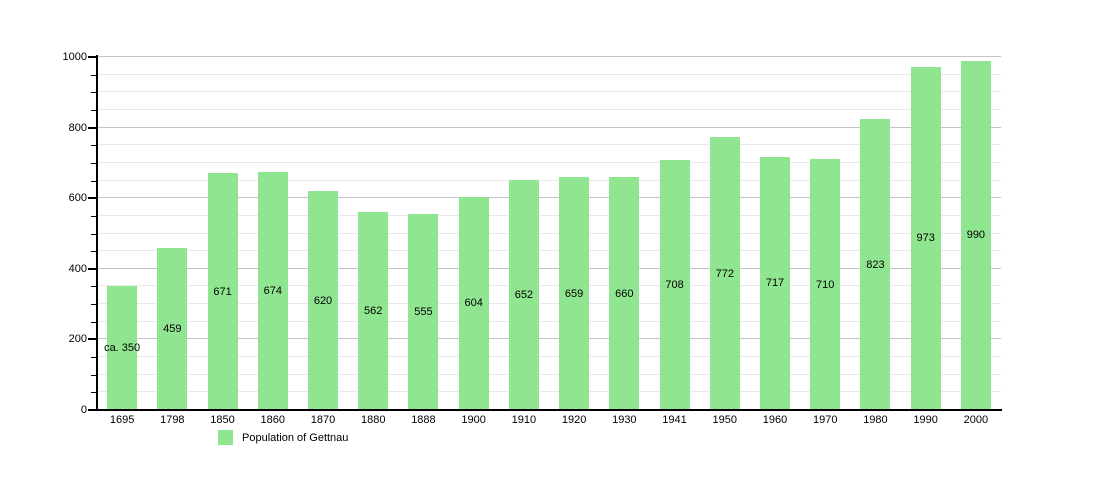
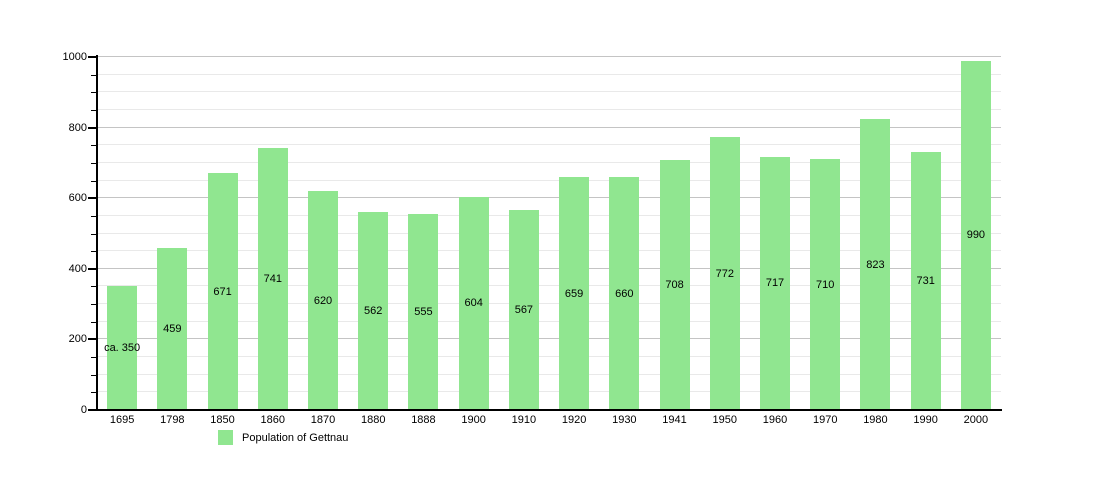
1860: 674 -> 741
1910: 652 -> 567
1990: 973 -> 731
